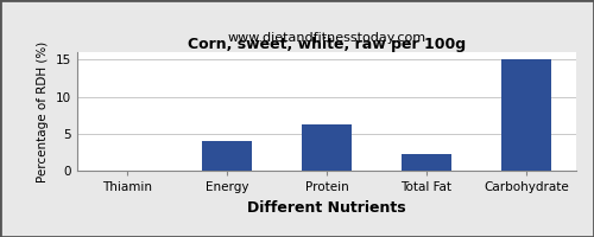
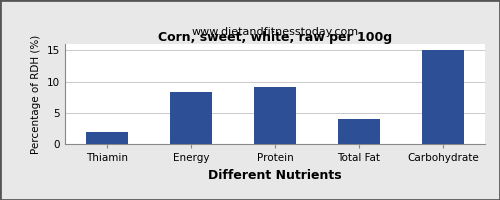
Thiamin: 0.1 -> 2.0
Energy: 4.0 -> 8.4
Protein: 6.3 -> 9.2
Total Fat: 2.2 -> 4.0
